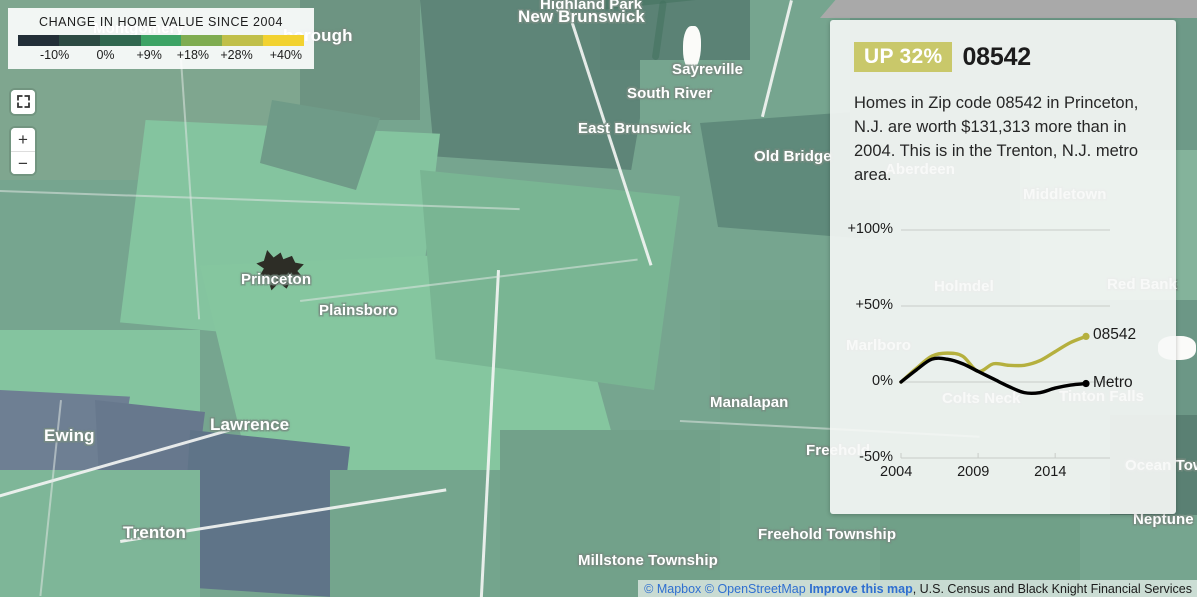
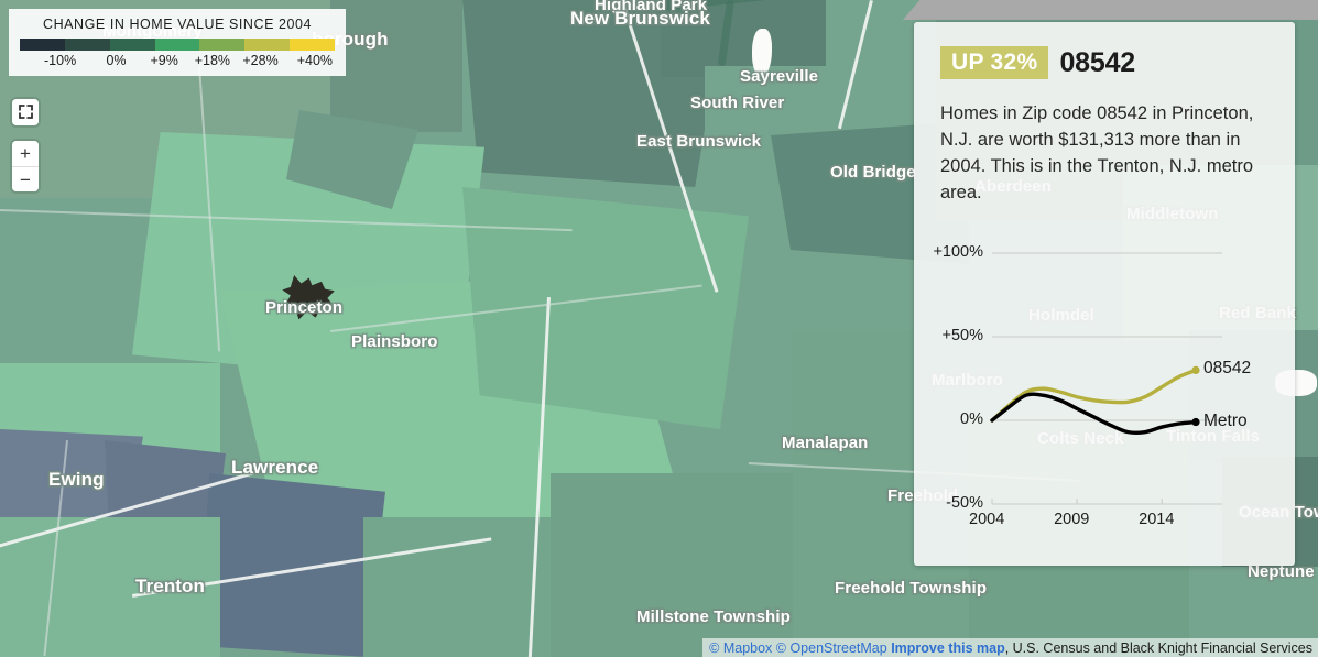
08542/2009: 7% -> 14%
